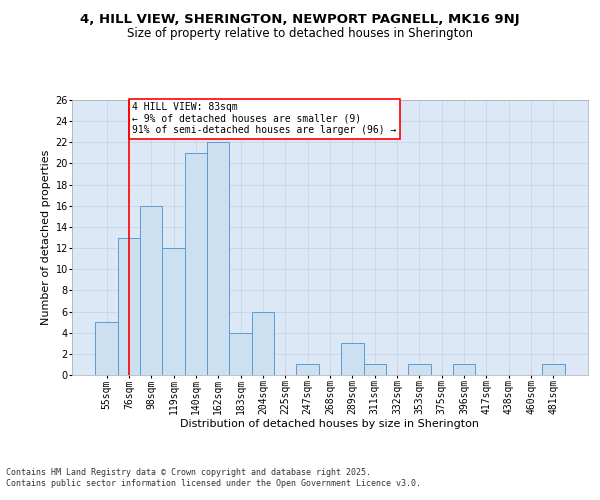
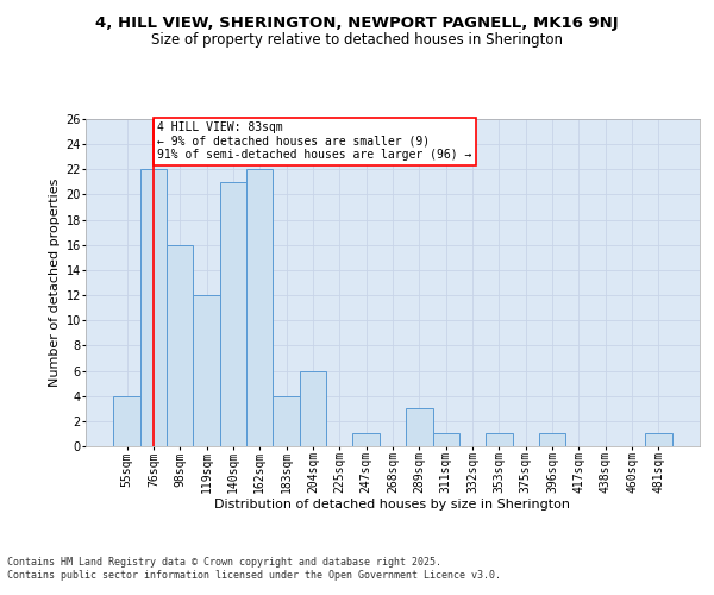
55sqm: 5 -> 4
76sqm: 13 -> 22
